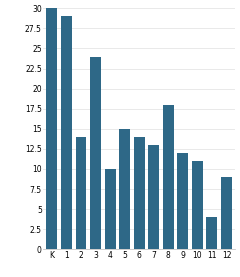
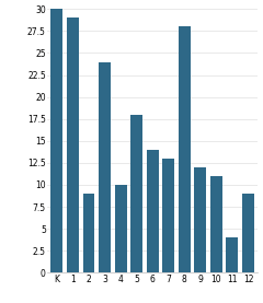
2: 14 -> 9
5: 15 -> 18
8: 18 -> 28
